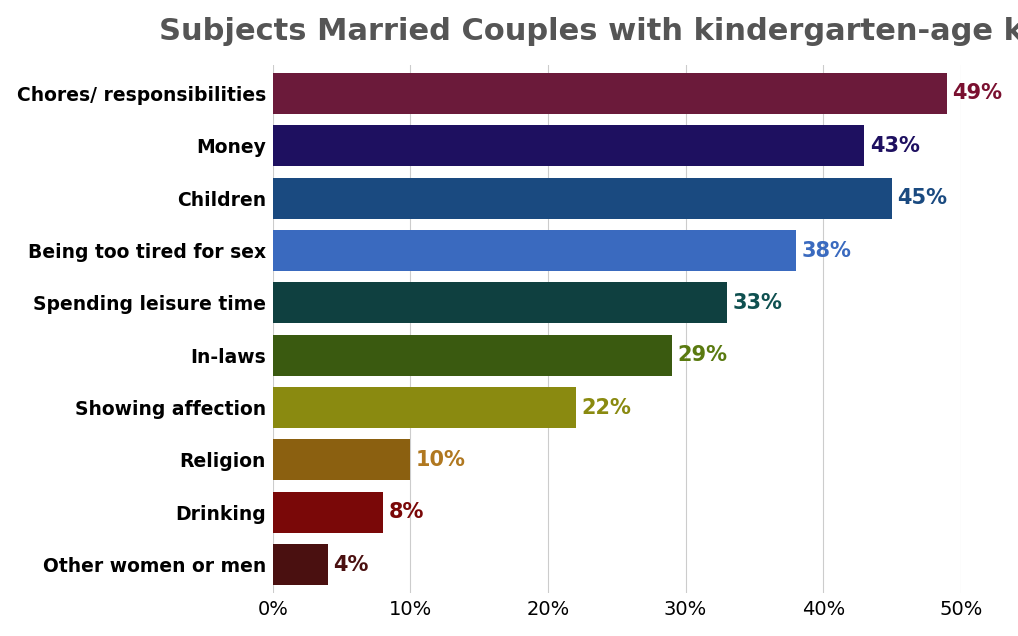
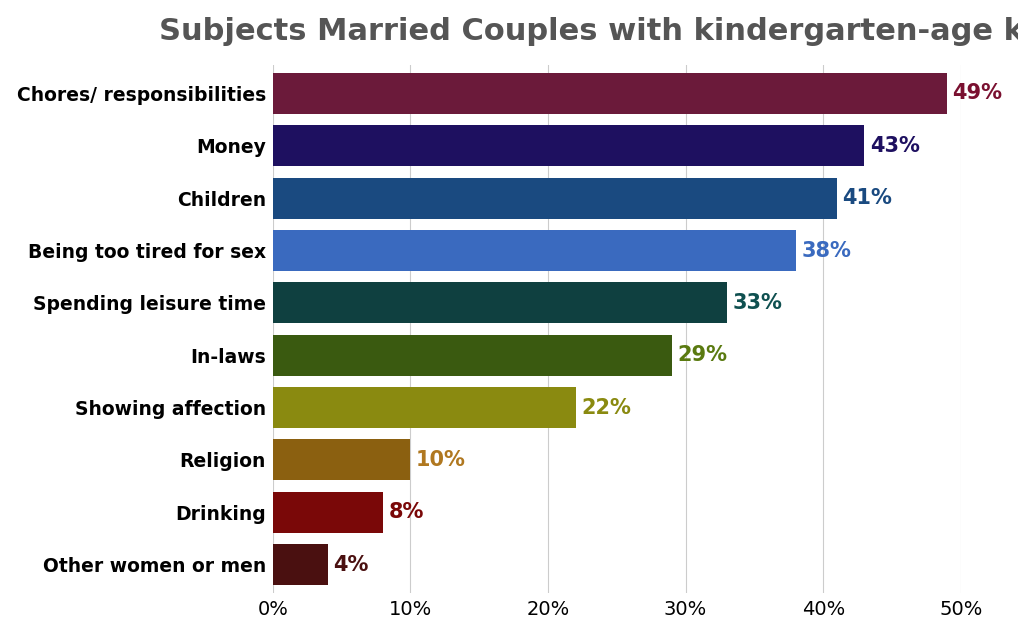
Children: 45% -> 41%
